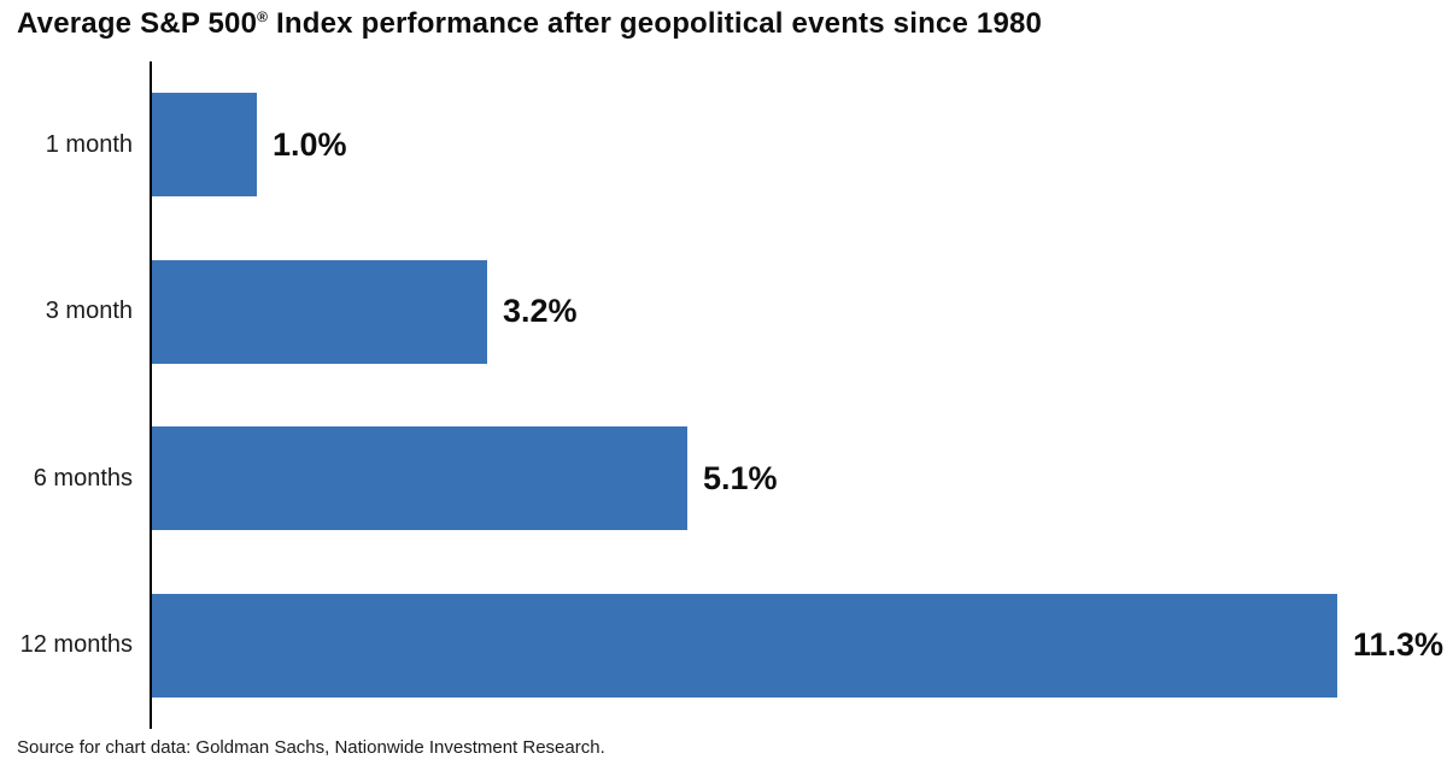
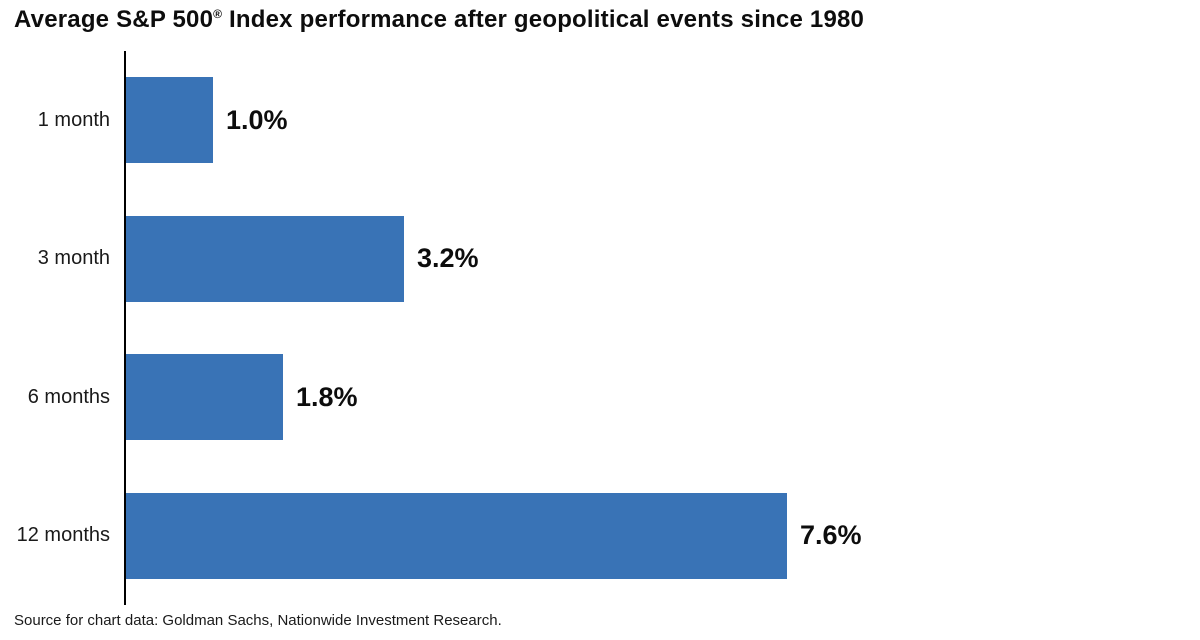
6 months: 5.1% -> 1.8%
12 months: 11.3% -> 7.6%
